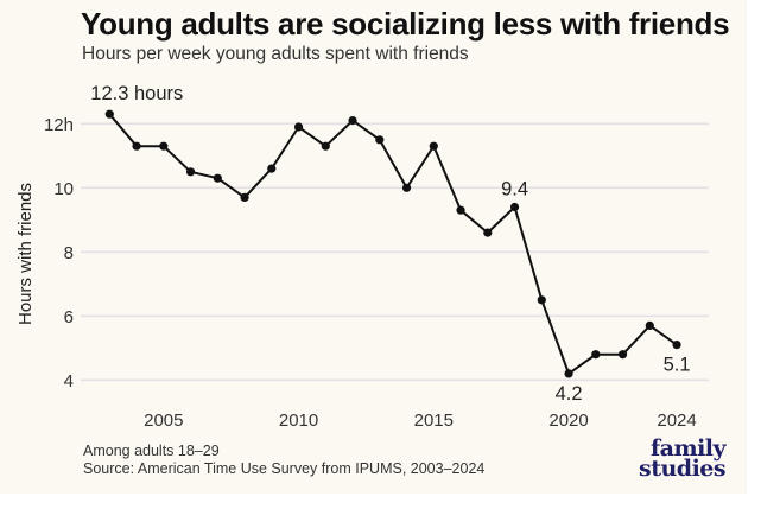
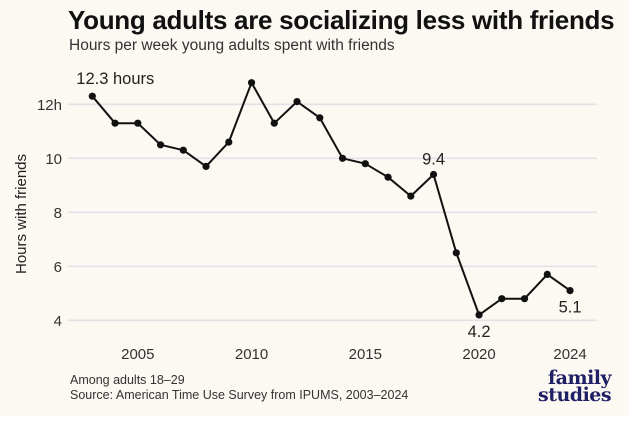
2010: 11.9 -> 12.8
2015: 11.3 -> 9.8
